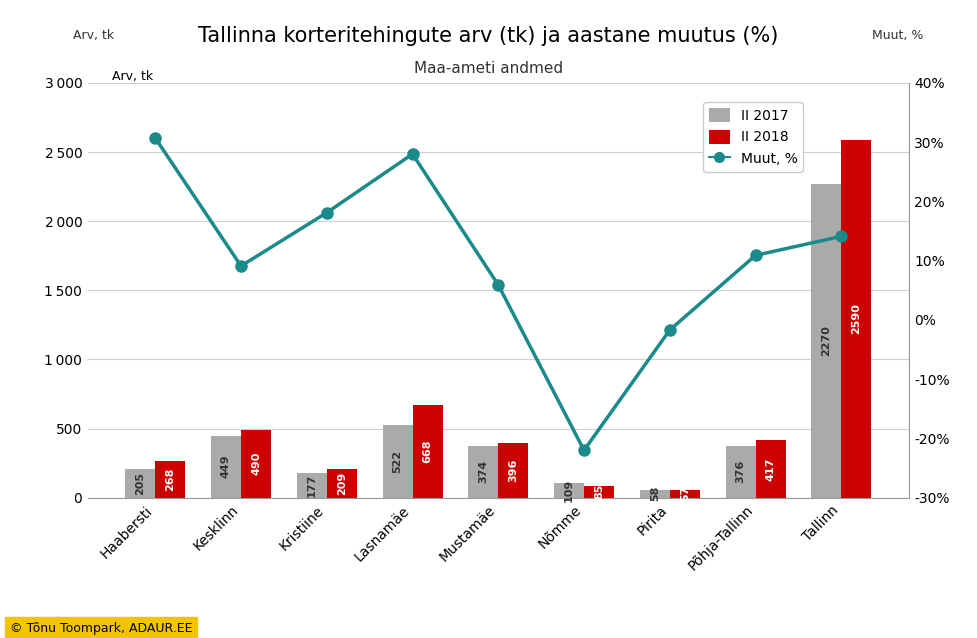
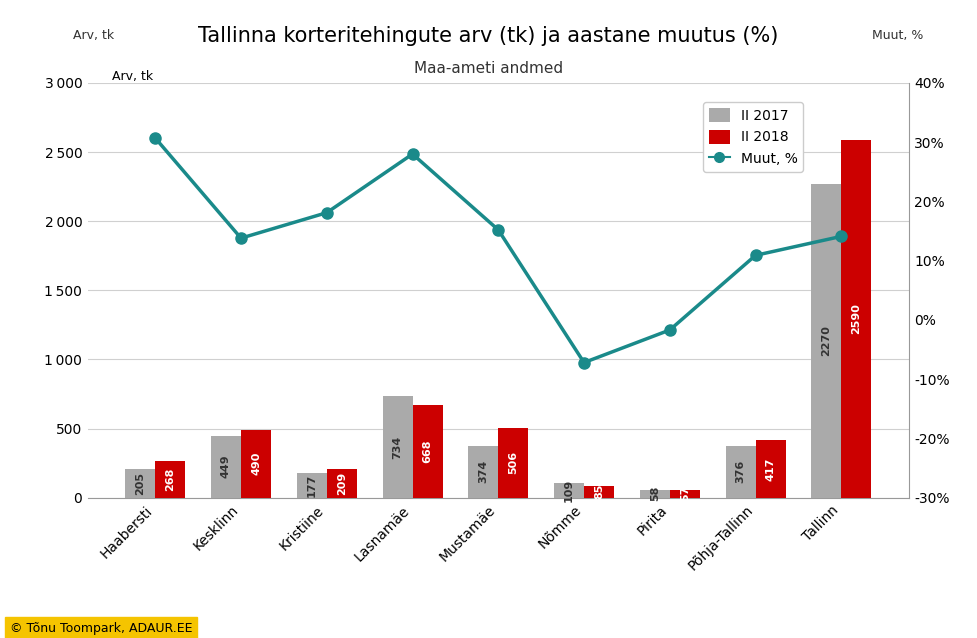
Muut, %/Kesklinn: 9.1% -> 13.8%
II 2017/Lasnamäe: 522 -> 734
Muut, %/Mustamäe: 5.9% -> 15.2%
II 2018/Mustamäe: 396 -> 506
Muut, %/Nõmme: -22.0% -> -7.2%
